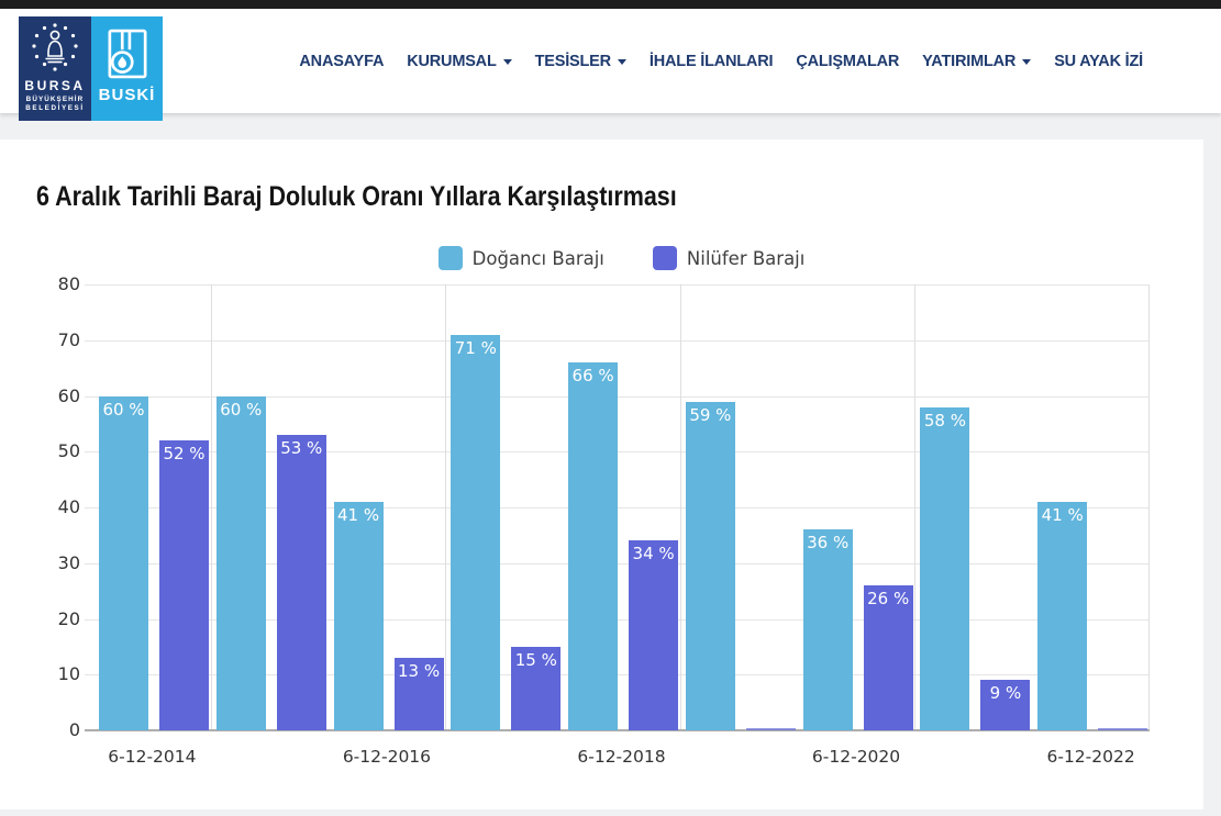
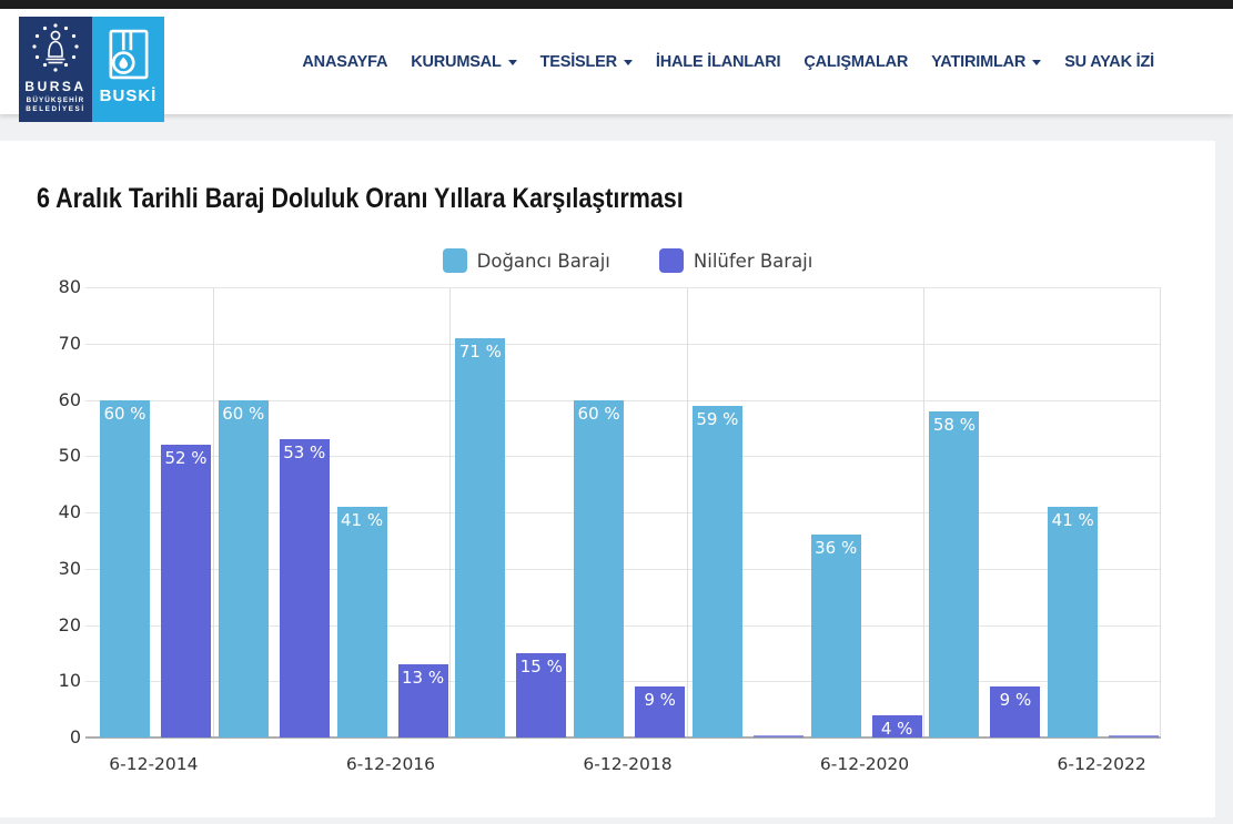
Doğancı Barajı/6-12-2018: 66 -> 60
Nilüfer Barajı/6-12-2018: 34 -> 9
Nilüfer Barajı/6-12-2020: 26 -> 4
